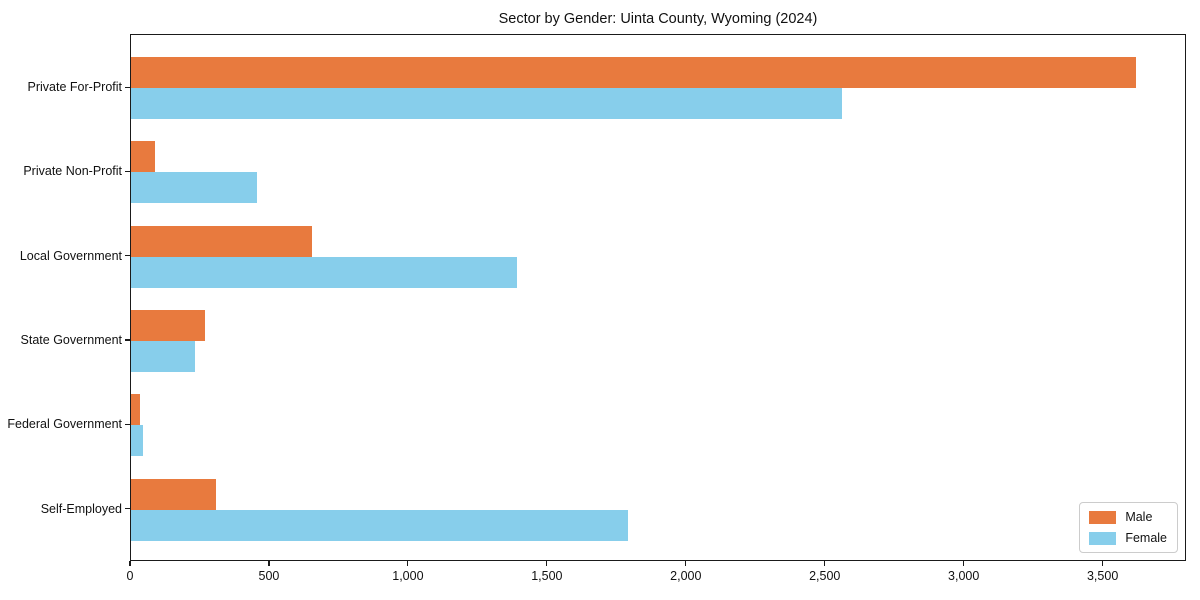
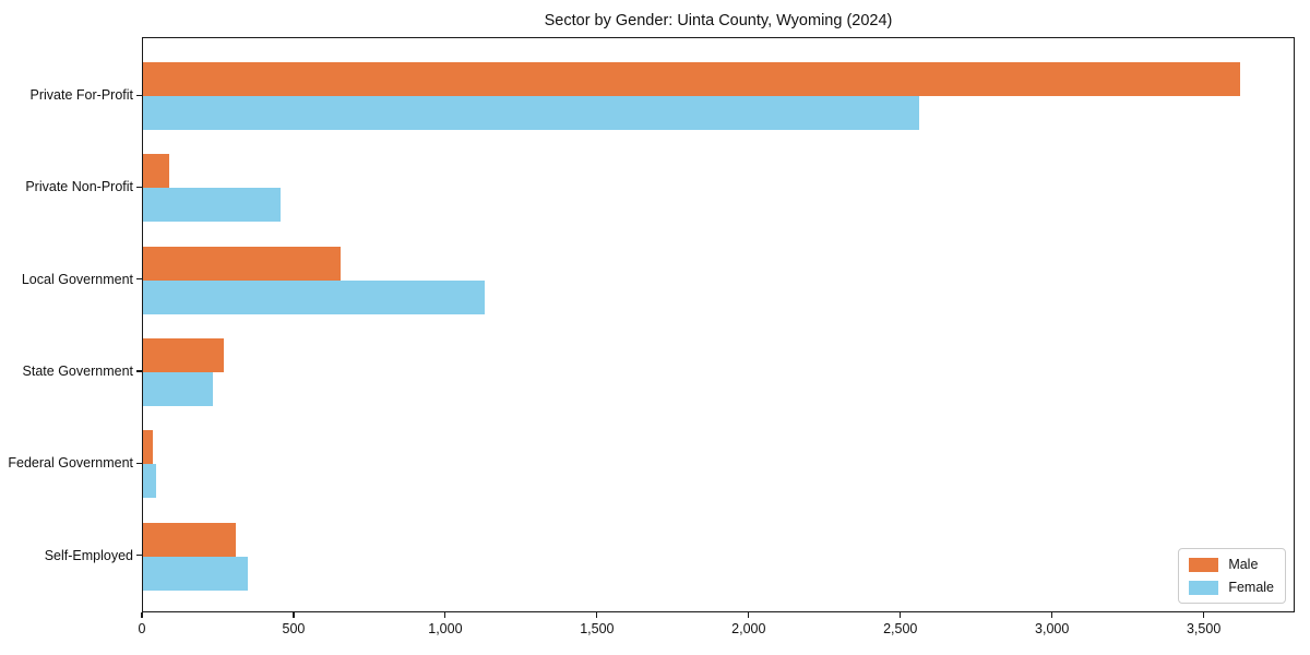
Female/Local Government: 1390 -> 1120
Female/Self-Employed: 1790 -> 340
